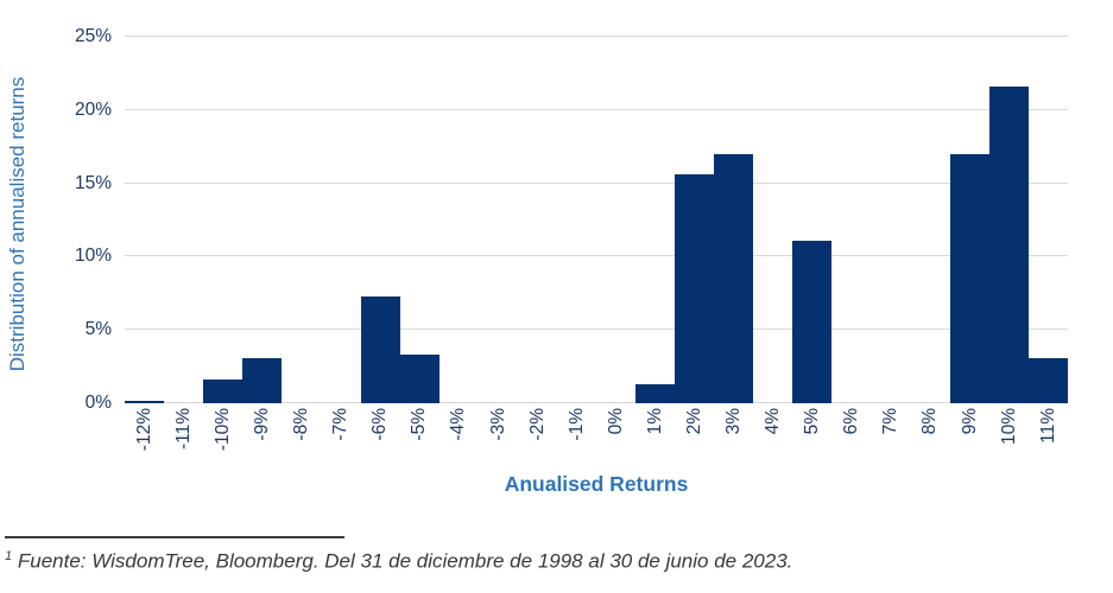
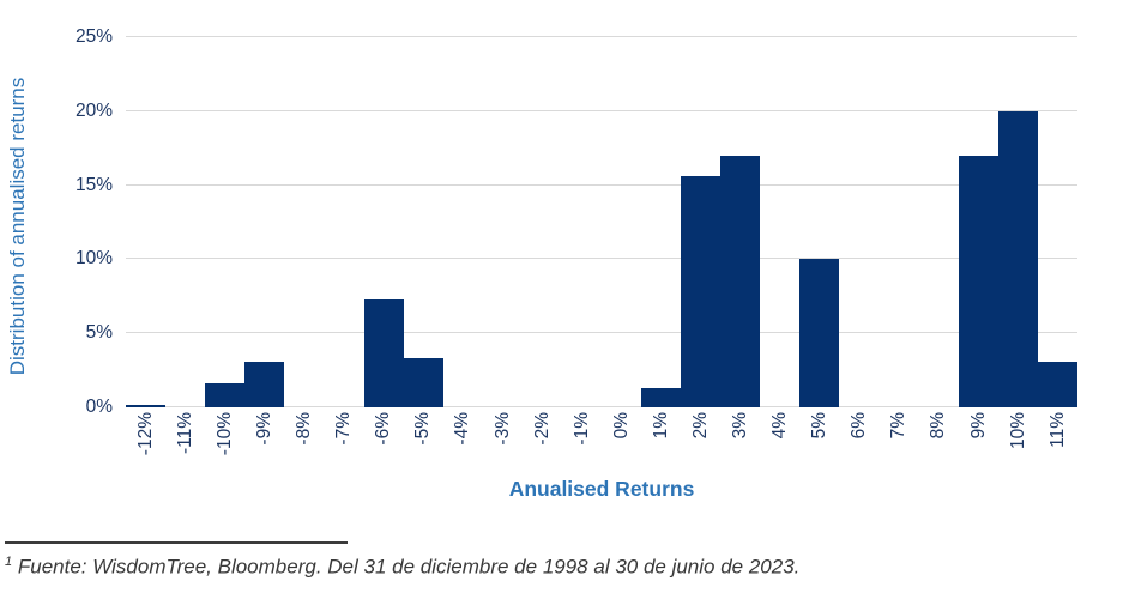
5%: 11.1% -> 10.0%
10%: 21.6% -> 20.0%
